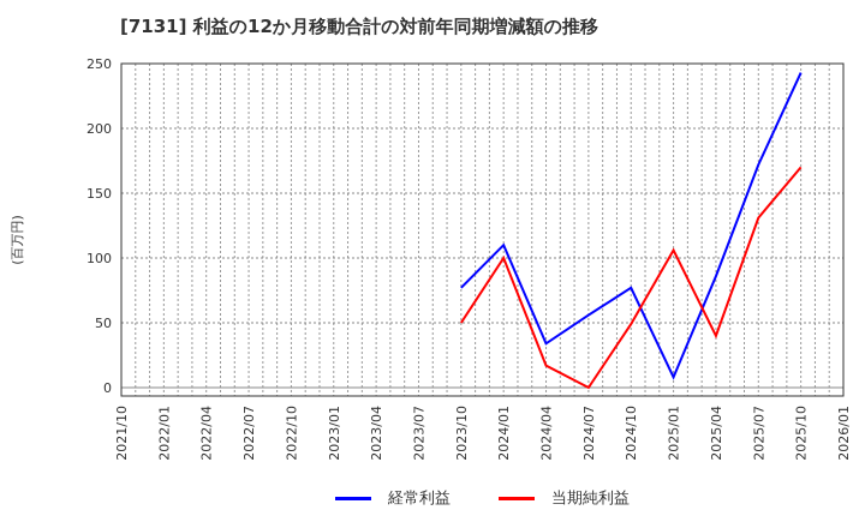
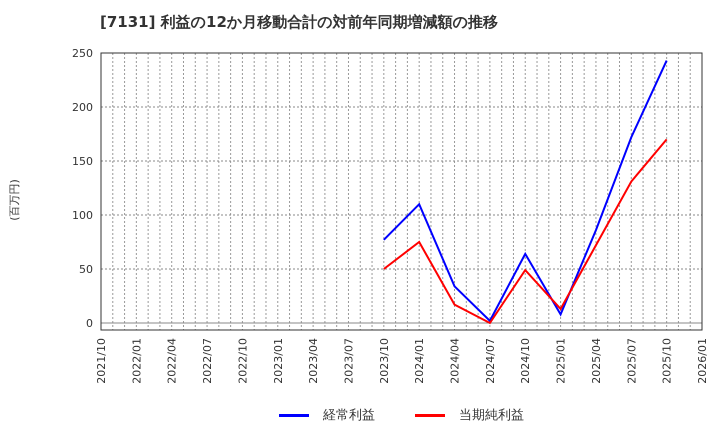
当期純利益/2024/01: 100 -> 75
経常利益/2024/07: 56 -> 2
経常利益/2024/10: 77 -> 64
当期純利益/2025/01: 106 -> 13
当期純利益/2025/04: 40 -> 72
